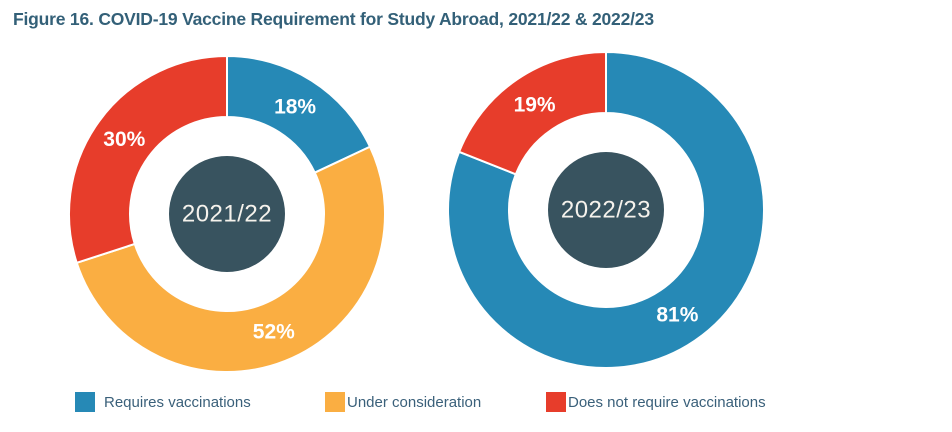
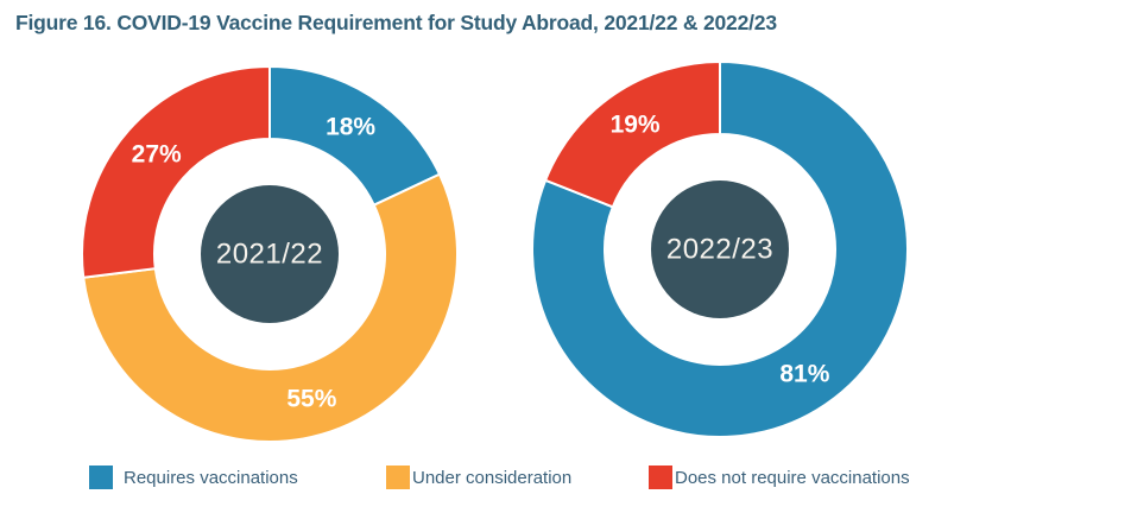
2021/22/Under consideration: 52% -> 55%
2021/22/Does not require vaccinations: 30% -> 27%
